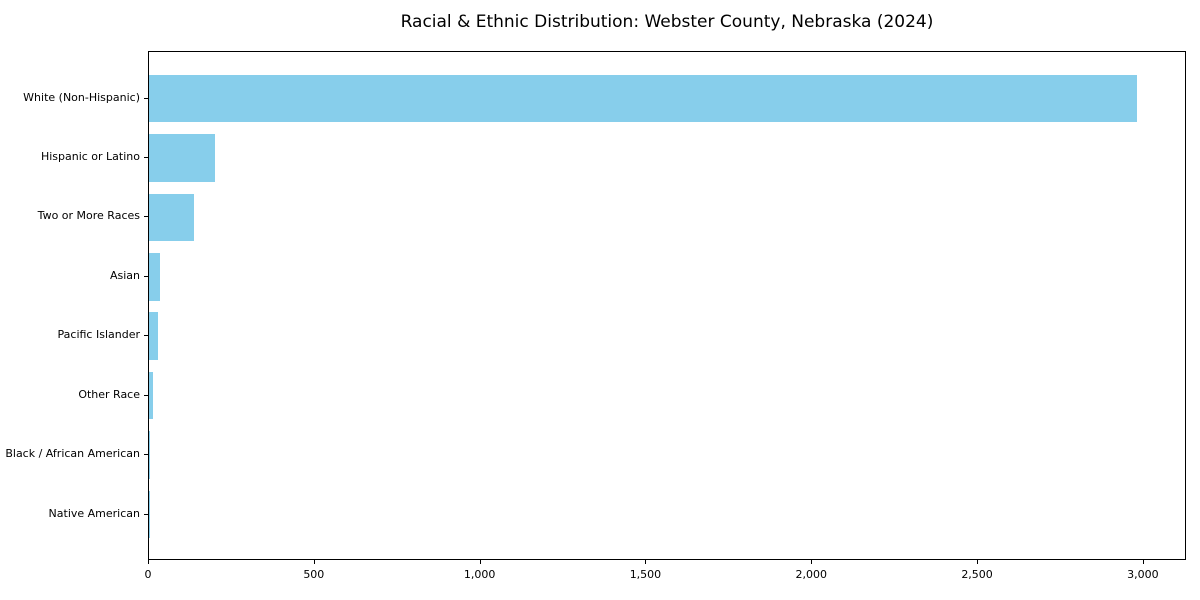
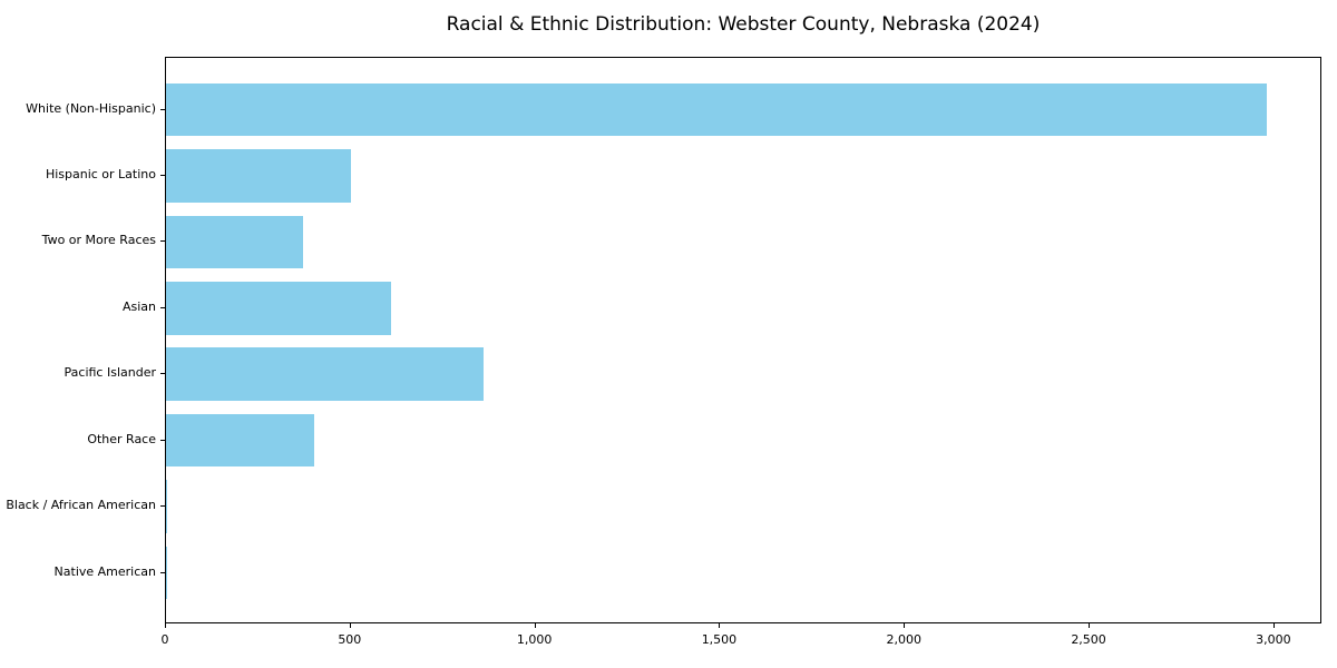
Hispanic or Latino: 200 -> 500
Two or More Races: 140 -> 370
Asian: 30 -> 610
Pacific Islander: 30 -> 860
Other Race: 10 -> 400
